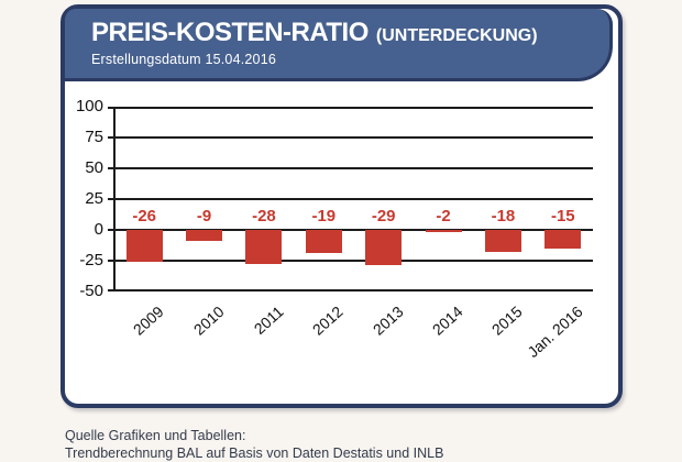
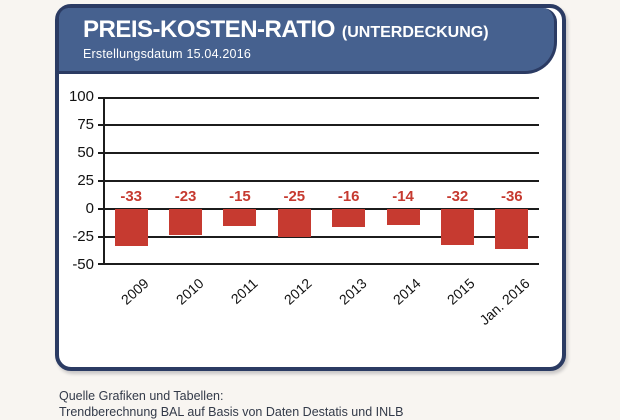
2009: -26 -> -33
2010: -9 -> -23
2011: -28 -> -15
2012: -19 -> -25
2013: -29 -> -16
2014: -2 -> -14
2015: -18 -> -32
Jan. 2016: -15 -> -36
